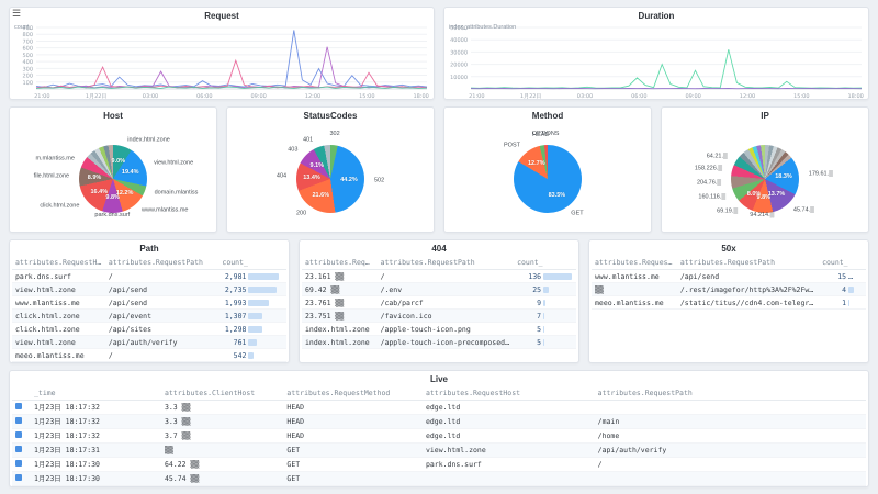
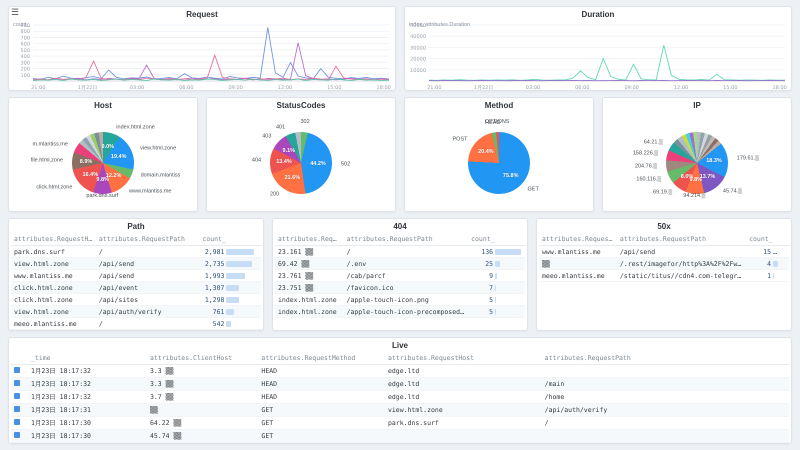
Method/GET: 83.5% -> 75.8%
Method/POST: 12.7% -> 20.4%
